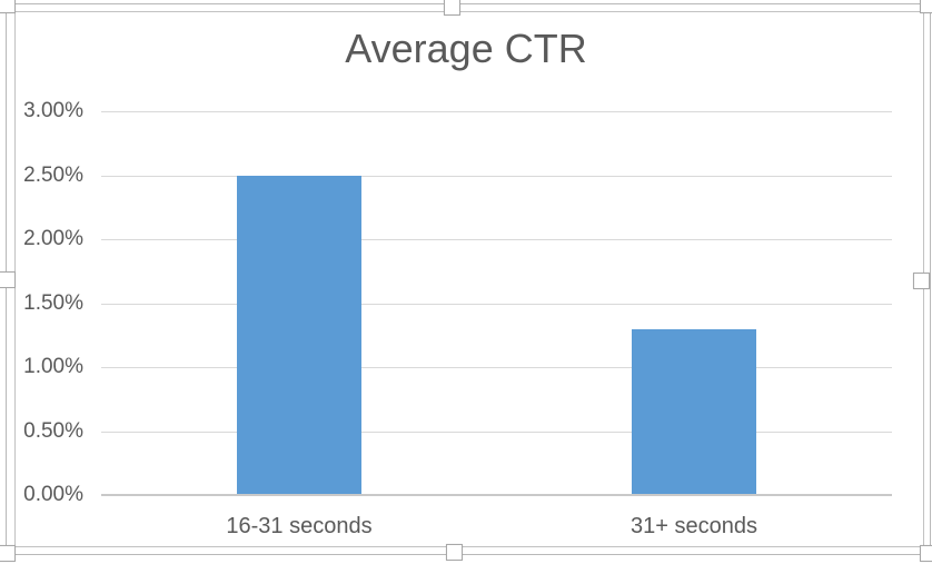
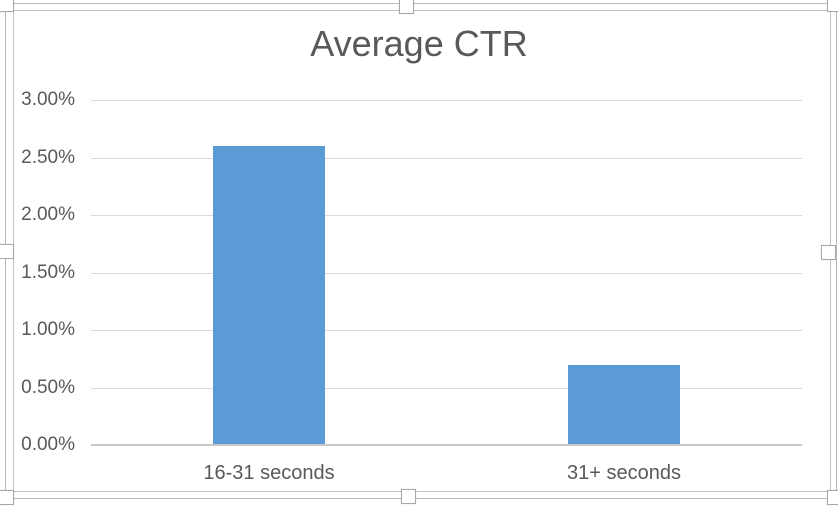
16-31 seconds: 2.5% -> 2.6%
31+ seconds: 1.3% -> 0.7%
